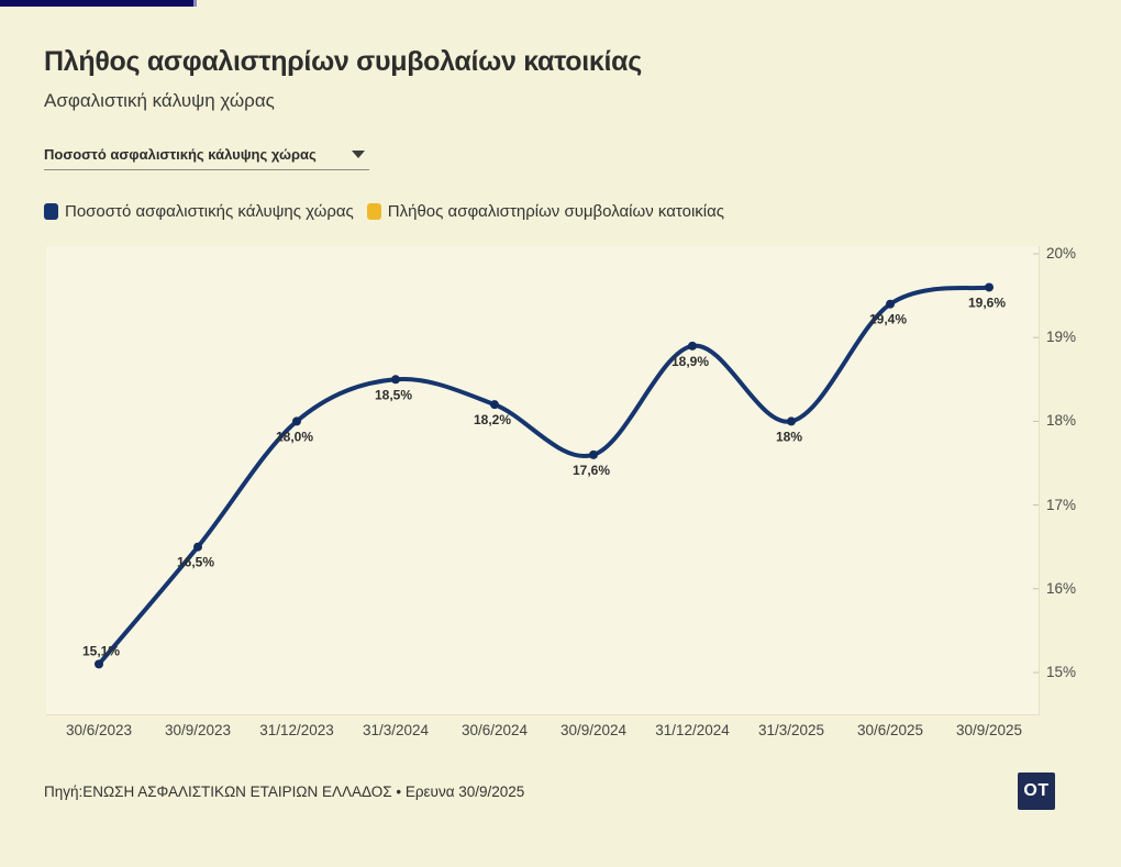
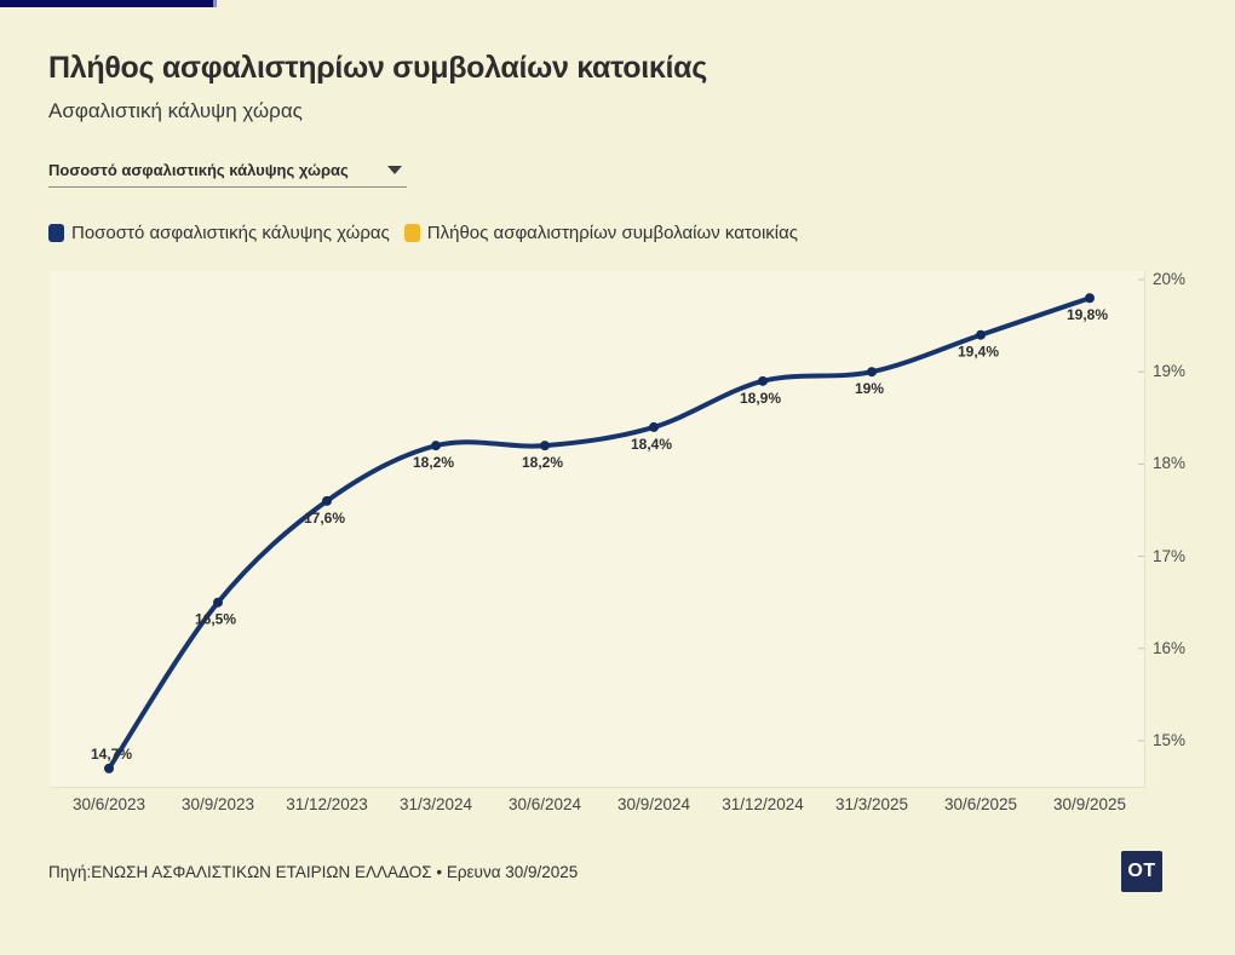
30/6/2023: 15,1% -> 14,7%
31/12/2023: 18,0% -> 17,6%
31/3/2024: 18,5% -> 18,2%
30/9/2024: 17,6% -> 18,4%
31/3/2025: 18% -> 19%
30/9/2025: 19,6% -> 19,8%
